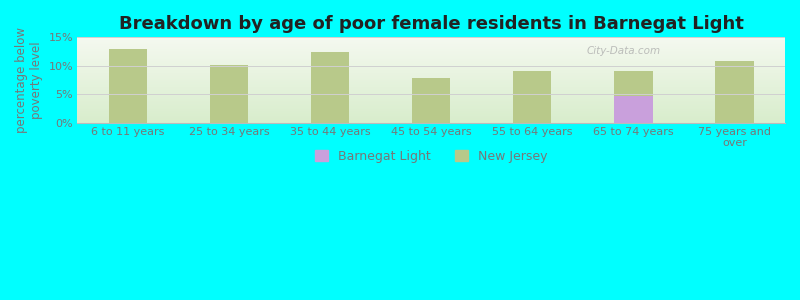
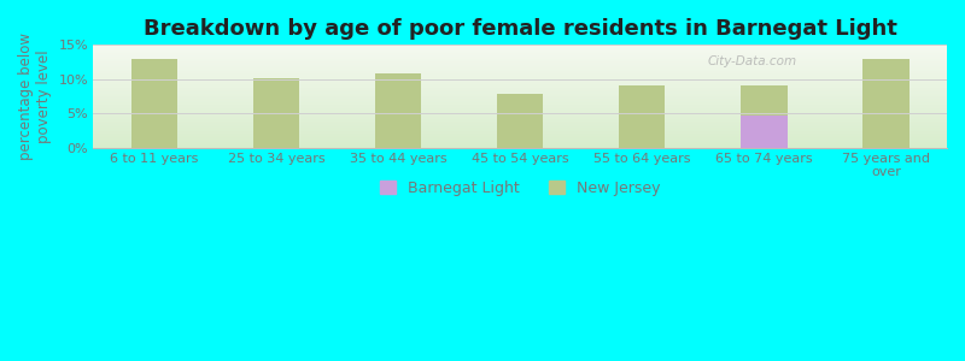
New Jersey/35 to 44 years: 12.4% -> 10.9%
New Jersey/75 years and over: 10.8% -> 13.0%
